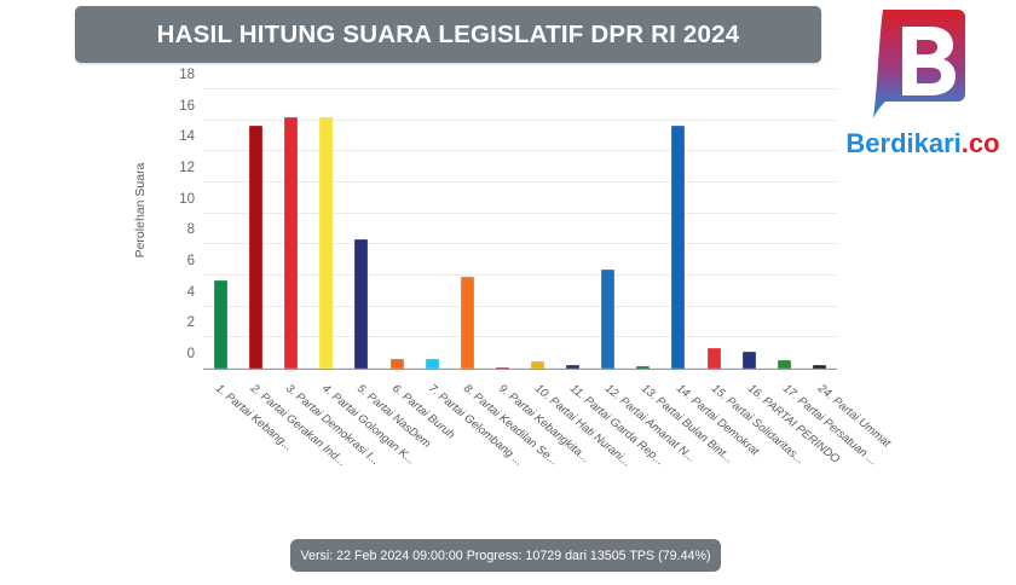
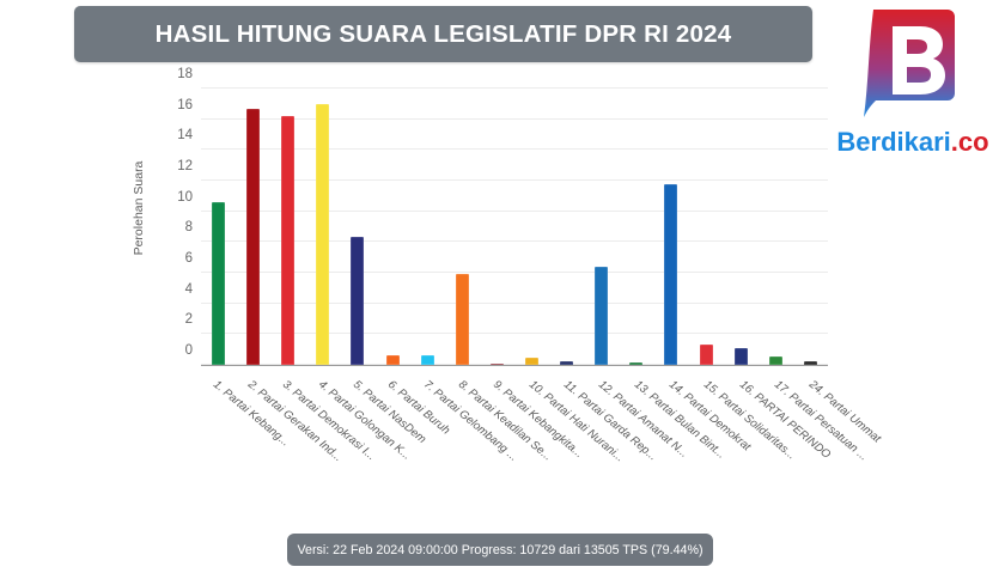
1. Partai Kebang...: 5.7 -> 10.6
2. Partai Gerakan Ind...: 15.7 -> 16.7
4. Partai Golongan K...: 16.2 -> 17.0
14. Partai Demokrat: 15.7 -> 11.8
